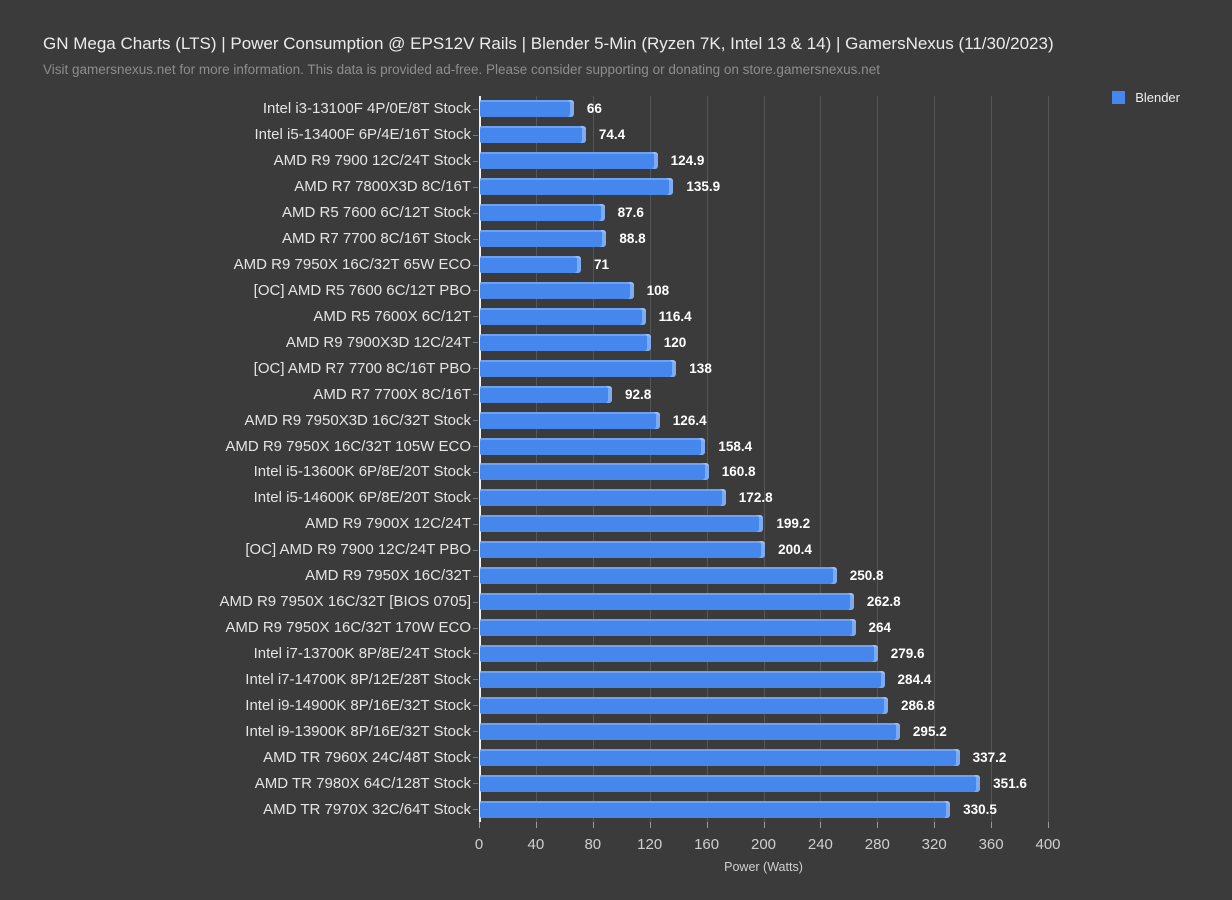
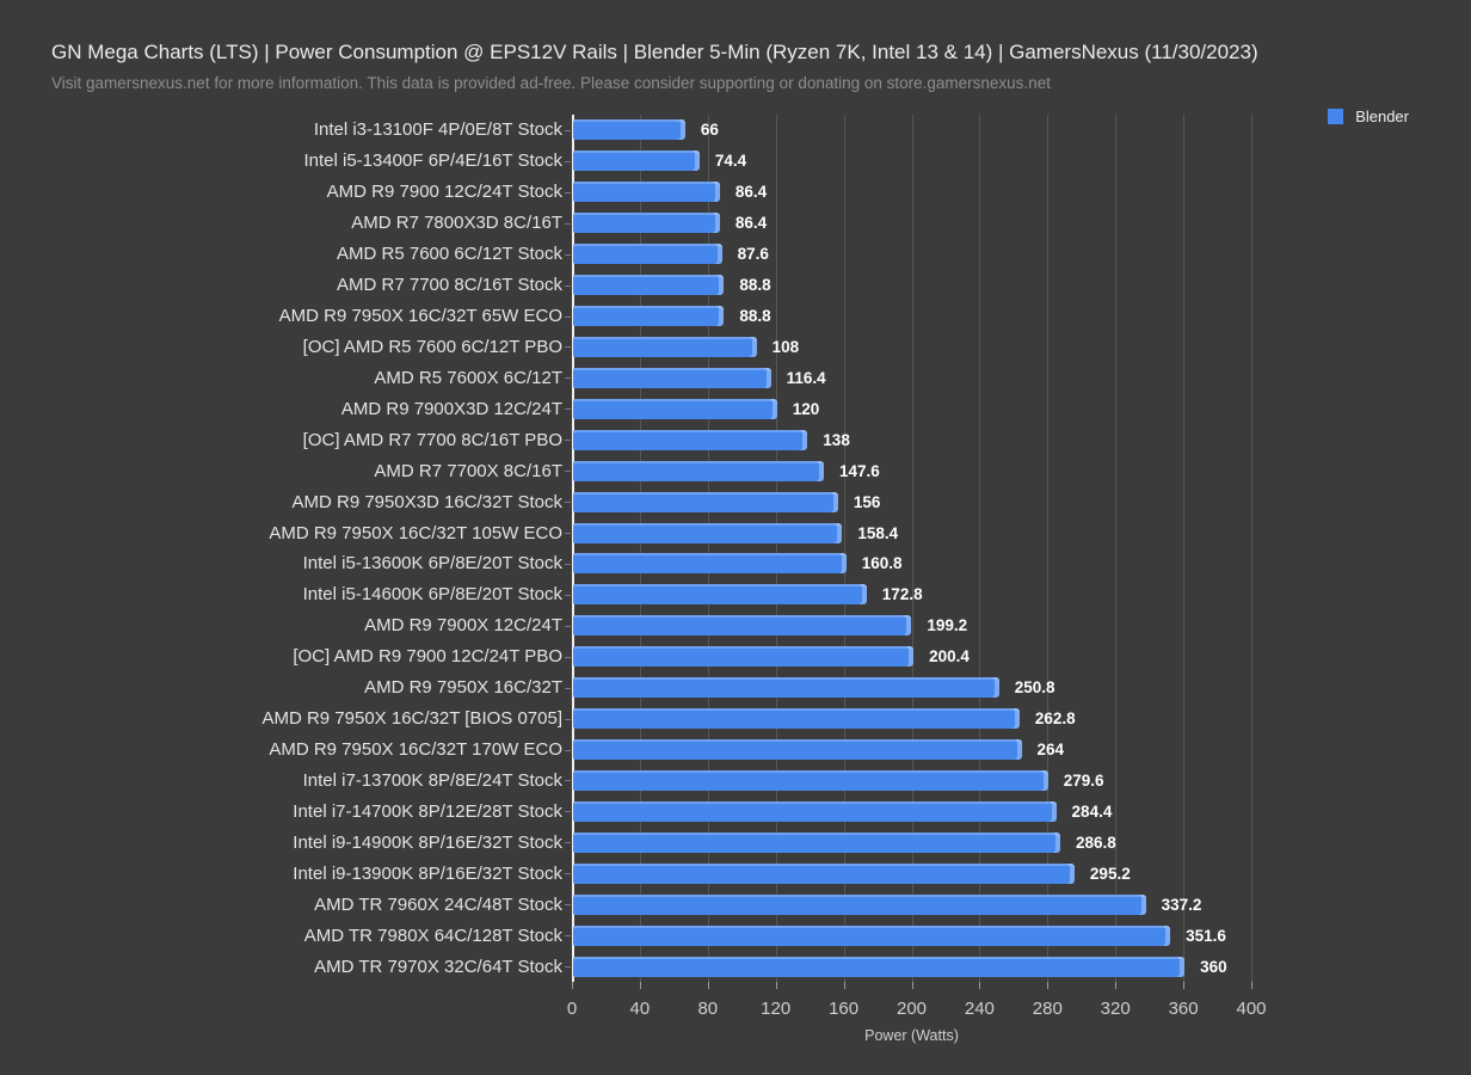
AMD R9 7900 12C/24T Stock: 124.9 -> 86.4
AMD R7 7800X3D 8C/16T: 135.9 -> 86.4
AMD R9 7950X 16C/32T 65W ECO: 71 -> 88.8
AMD R7 7700X 8C/16T: 92.8 -> 147.6
AMD R9 7950X3D 16C/32T Stock: 126.4 -> 156
AMD TR 7970X 32C/64T Stock: 330.5 -> 360
